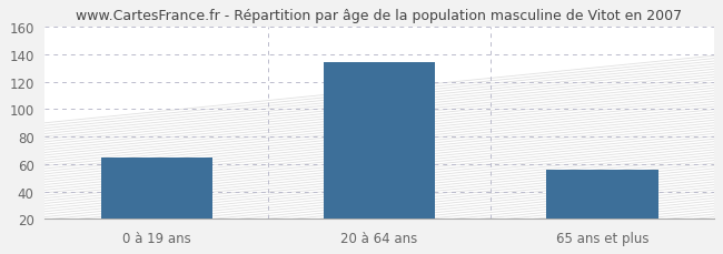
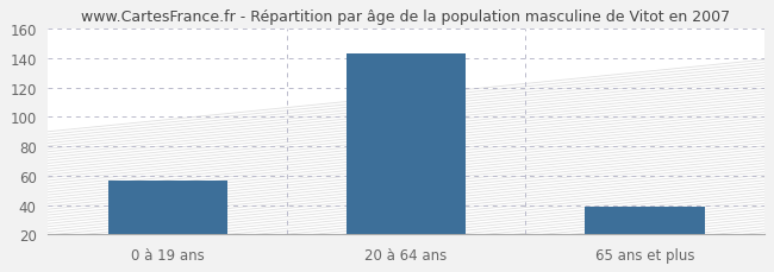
0 à 19 ans: 65 -> 57
20 à 64 ans: 134 -> 143
65 ans et plus: 56 -> 39
